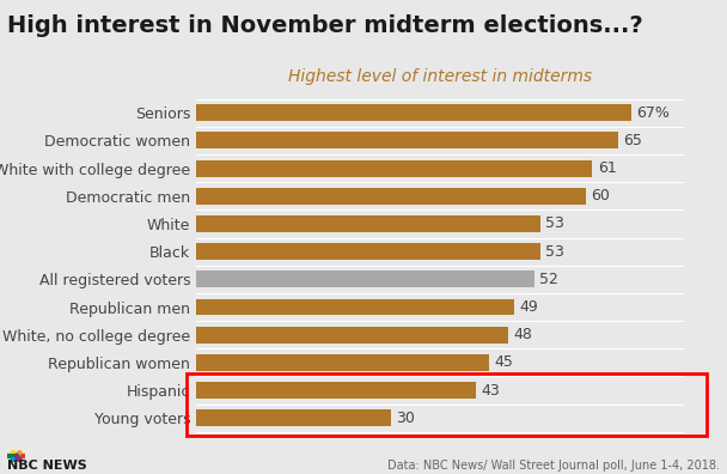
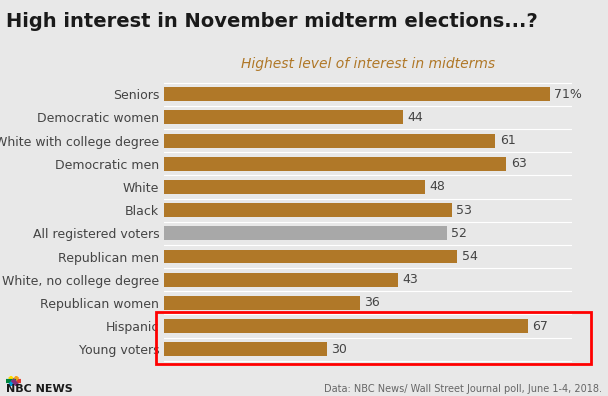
Seniors: 67% -> 71%
Democratic women: 65 -> 44
Democratic men: 60 -> 63
White: 53 -> 48
Republican men: 49 -> 54
White, no college degree: 48 -> 43
Republican women: 45 -> 36
Hispanic: 43 -> 67
